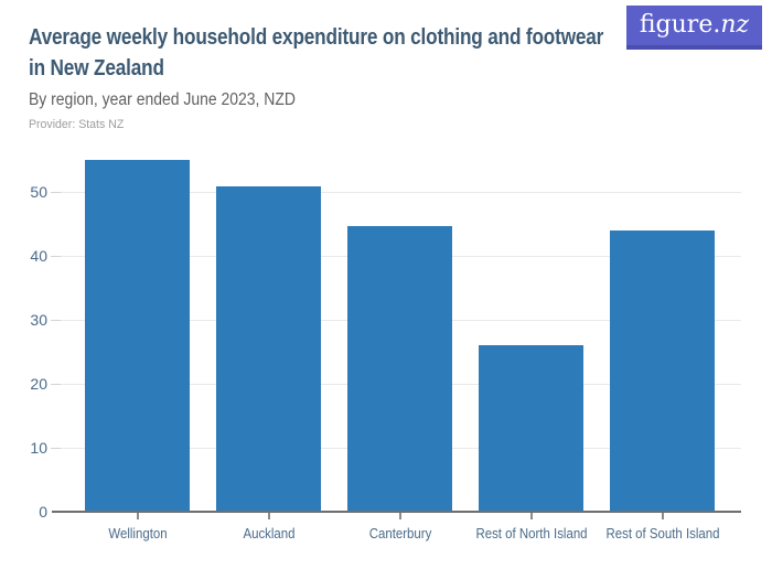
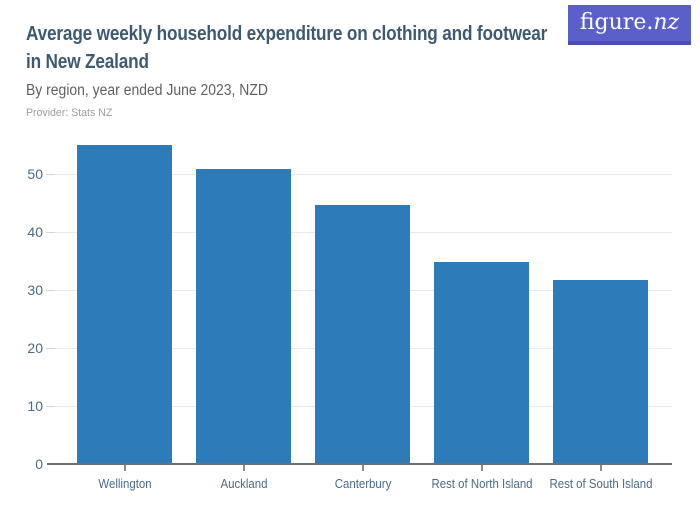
Rest of North Island: 26 -> 35
Rest of South Island: 44 -> 32
